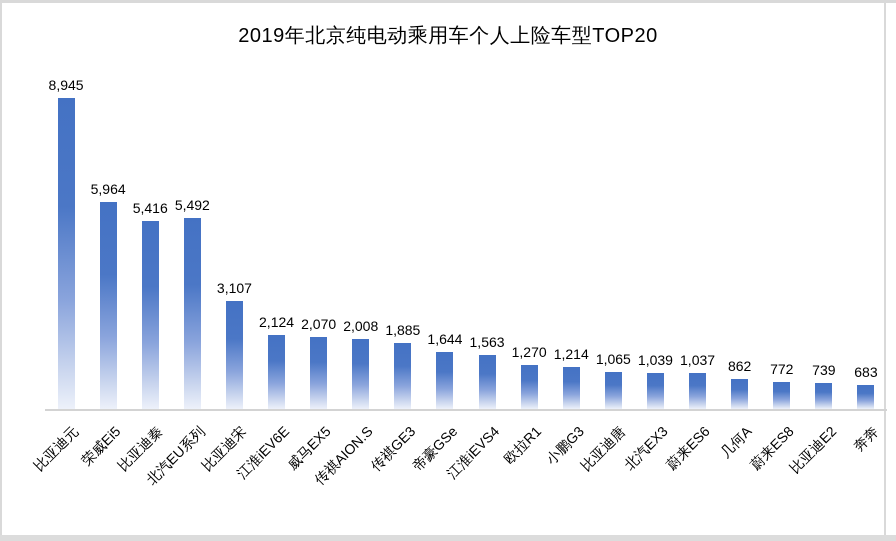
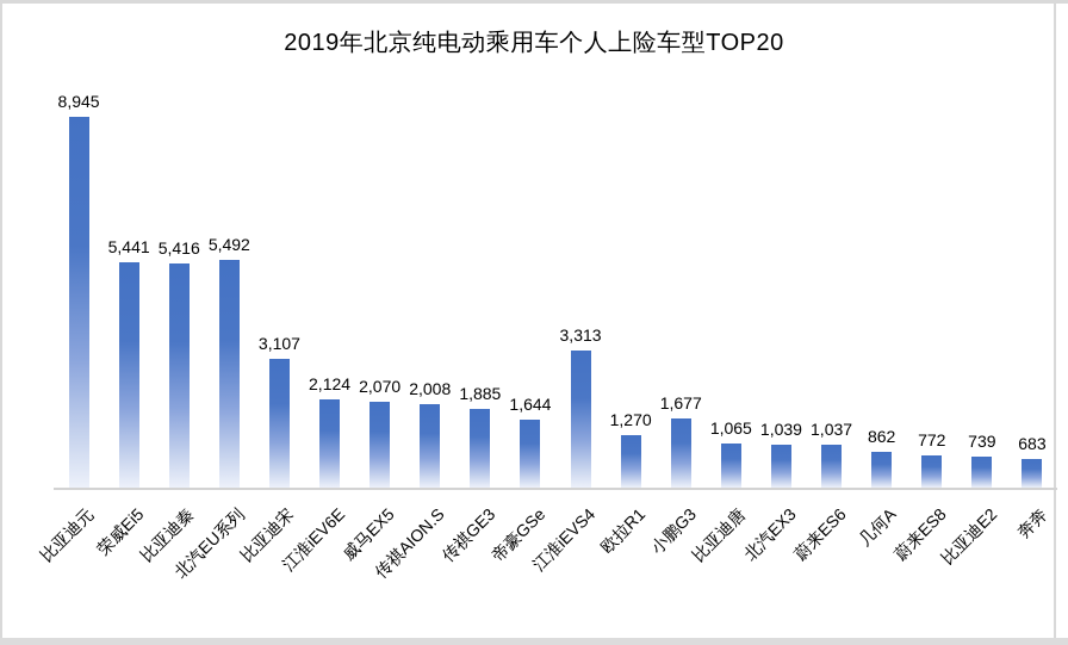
荣威Ei5: 5,964 -> 5,441
江淮iEVS4: 1,563 -> 3,313
小鹏G3: 1,214 -> 1,677
